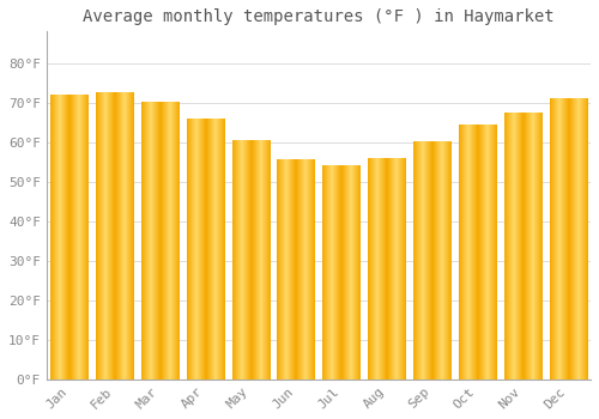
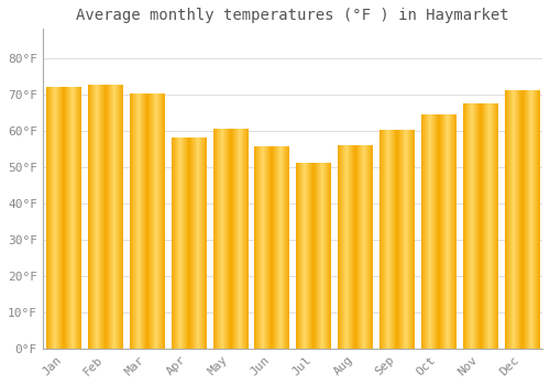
Apr: 66.0°F -> 58.0°F
Jul: 54.0°F -> 51.0°F
